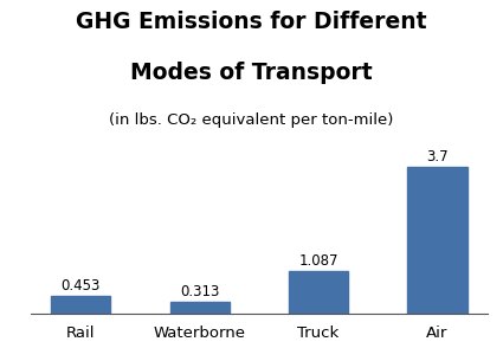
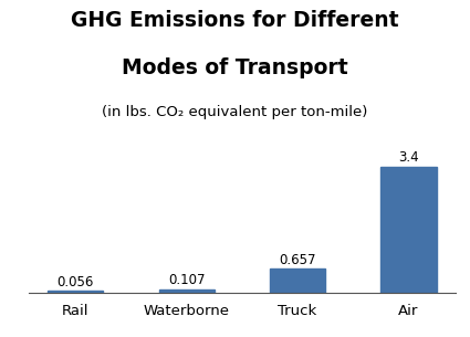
Rail: 0.453 -> 0.056
Waterborne: 0.313 -> 0.107
Truck: 1.087 -> 0.657
Air: 3.7 -> 3.4
